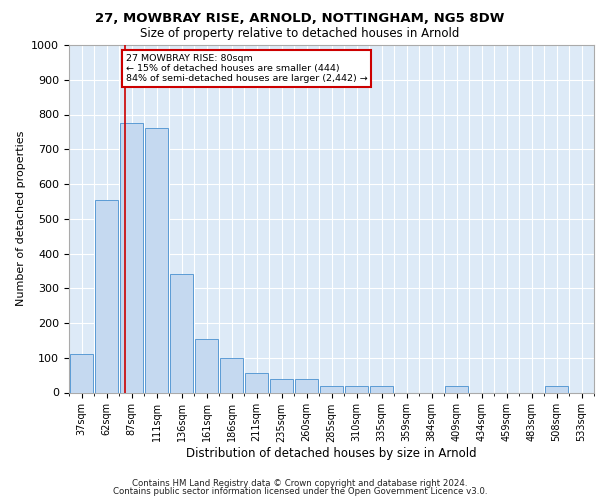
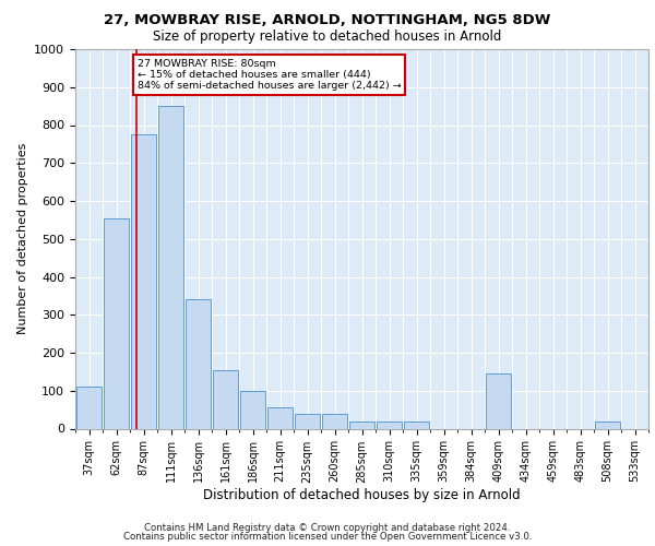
111sqm: 760 -> 850
409sqm: 20 -> 145
